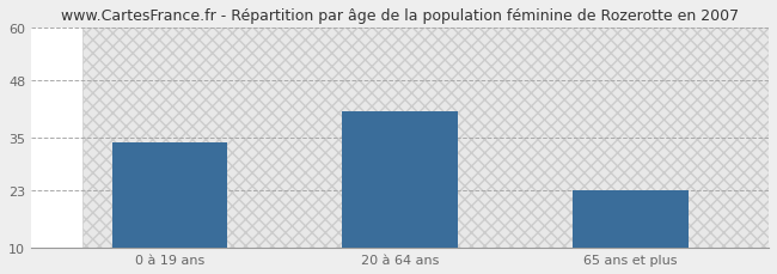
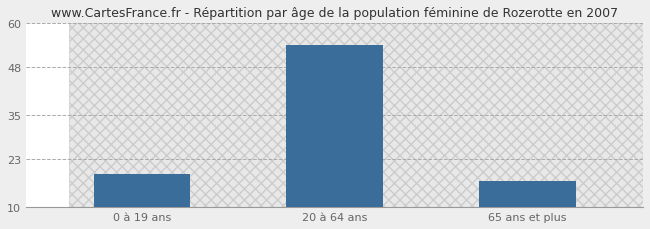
0 à 19 ans: 34 -> 19
20 à 64 ans: 41 -> 54
65 ans et plus: 23 -> 17
